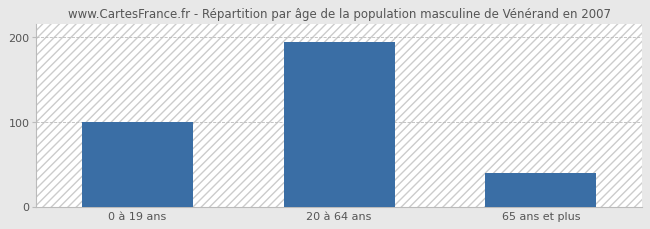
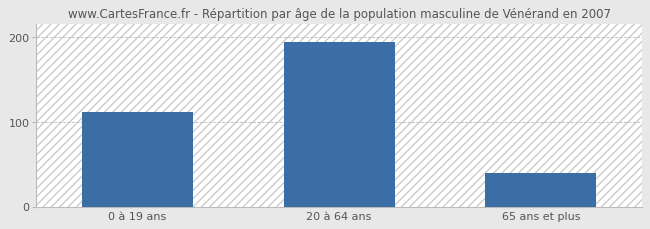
0 à 19 ans: 100 -> 112
